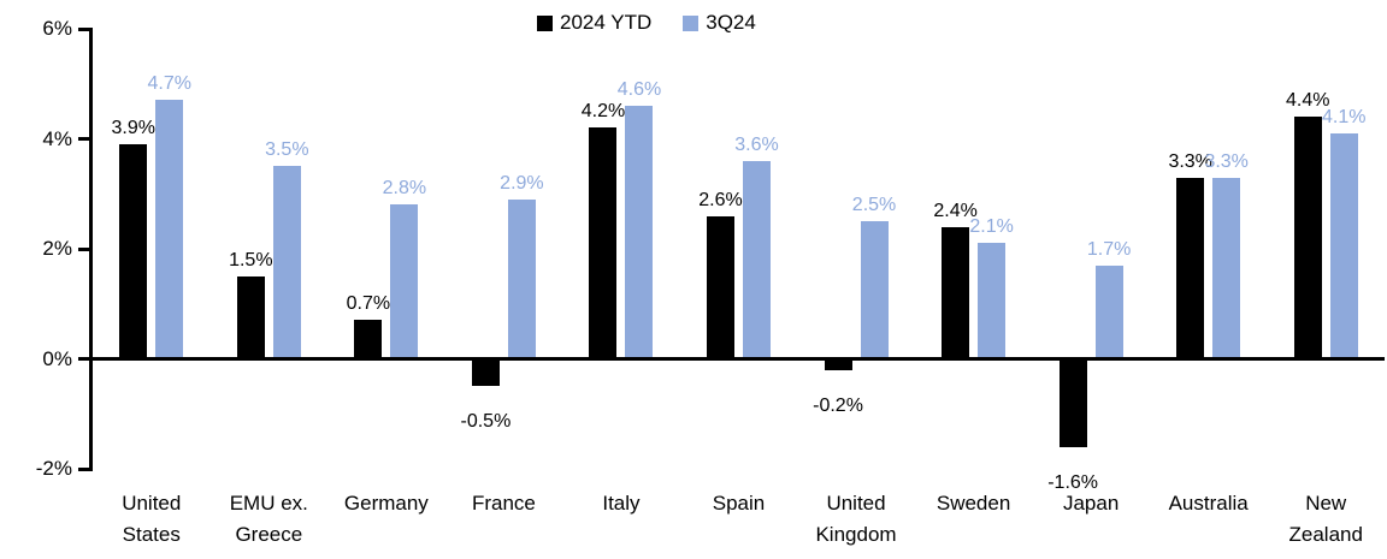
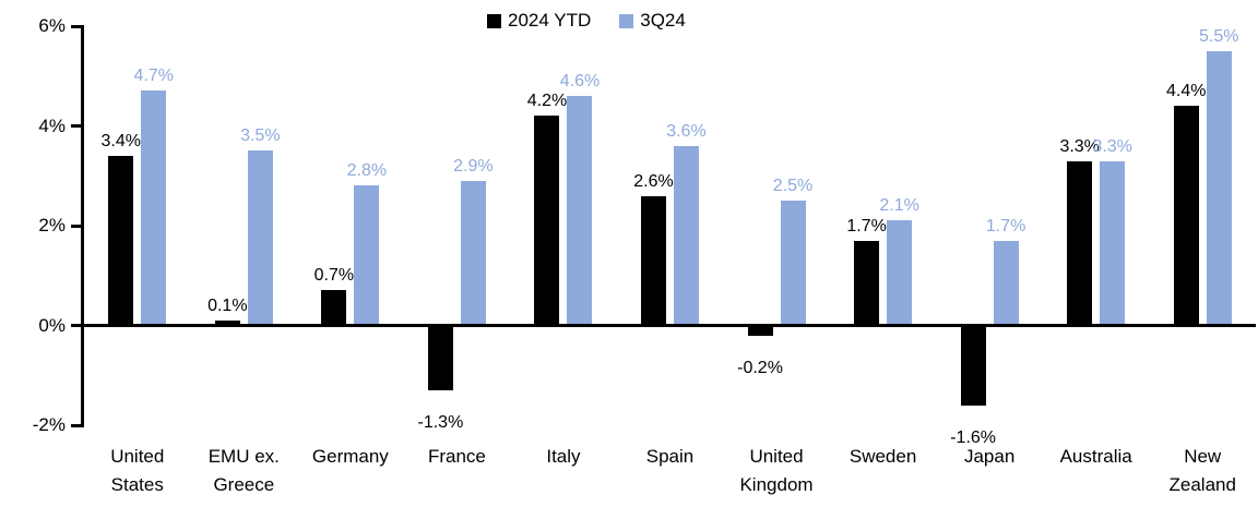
2024 YTD/United States: 3.9% -> 3.4%
2024 YTD/EMU ex. Greece: 1.5% -> 0.1%
2024 YTD/France: -0.5% -> -1.3%
2024 YTD/Sweden: 2.4% -> 1.7%
3Q24/New Zealand: 4.1% -> 5.5%
